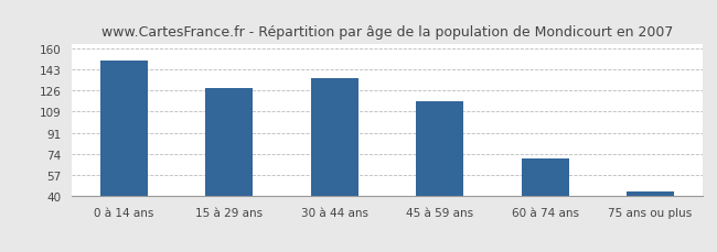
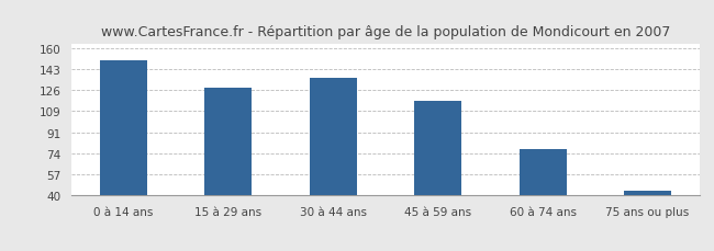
60 à 74 ans: 71 -> 78
